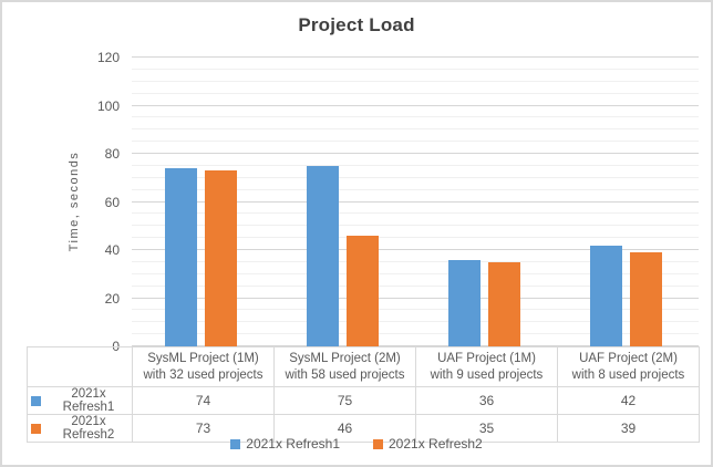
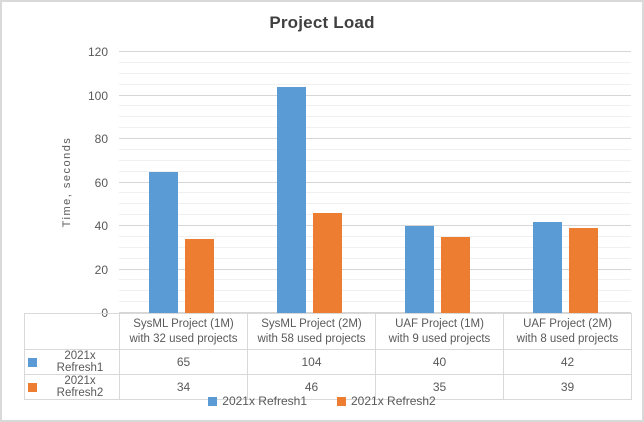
2021x Refresh1/SysML Project (1M) with 32 used projects: 74 -> 65
2021x Refresh2/SysML Project (1M) with 32 used projects: 73 -> 34
2021x Refresh1/SysML Project (2M) with 58 used projects: 75 -> 104
2021x Refresh1/UAF Project (1M) with 9 used projects: 36 -> 40
